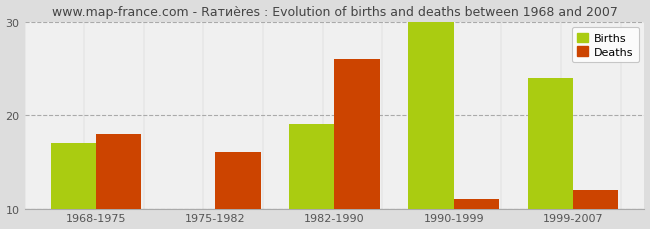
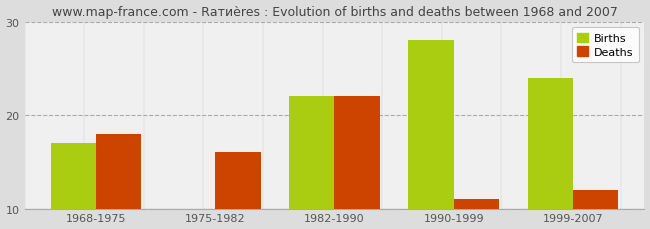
Births/1982-1990: 19 -> 22
Deaths/1982-1990: 26 -> 22
Births/1990-1999: 30 -> 28
